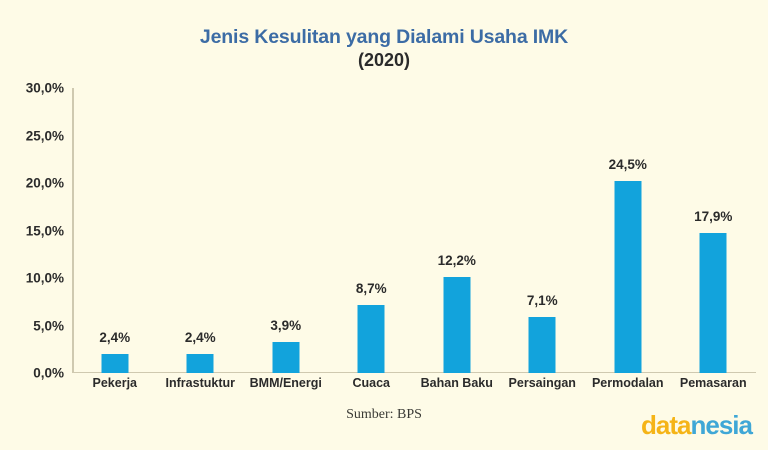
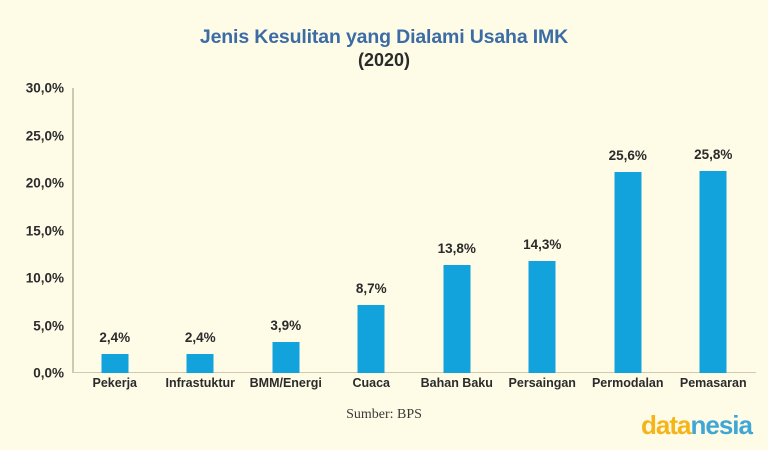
Bahan Baku: 12,2% -> 13,8%
Persaingan: 7,1% -> 14,3%
Permodalan: 24,5% -> 25,6%
Pemasaran: 17,9% -> 25,8%
